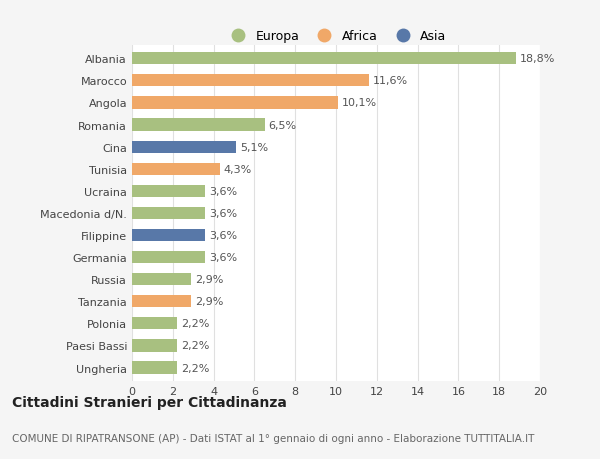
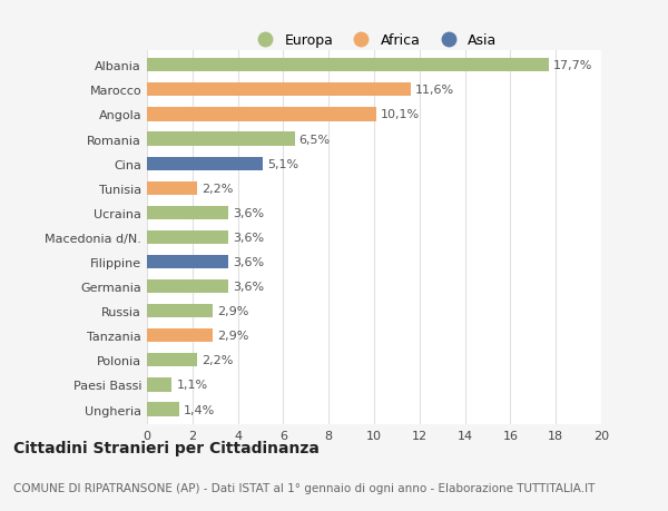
Albania: 18,8% -> 17,7%
Tunisia: 4,3% -> 2,2%
Paesi Bassi: 2,2% -> 1,1%
Ungheria: 2,2% -> 1,4%
